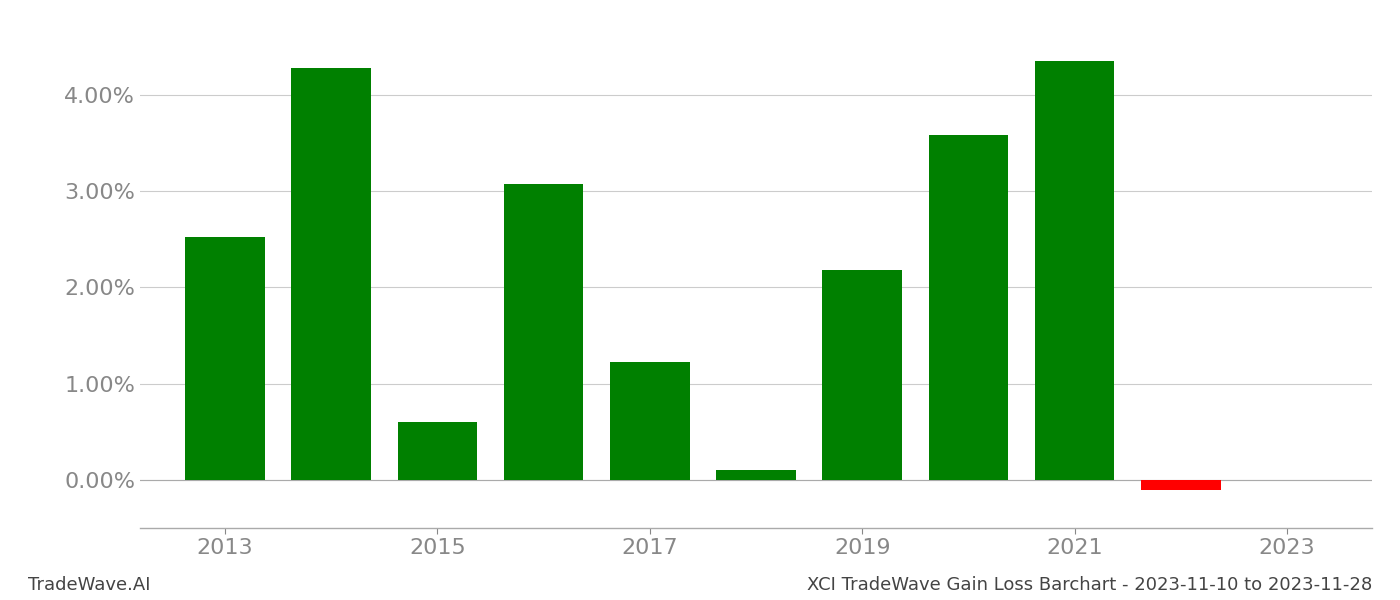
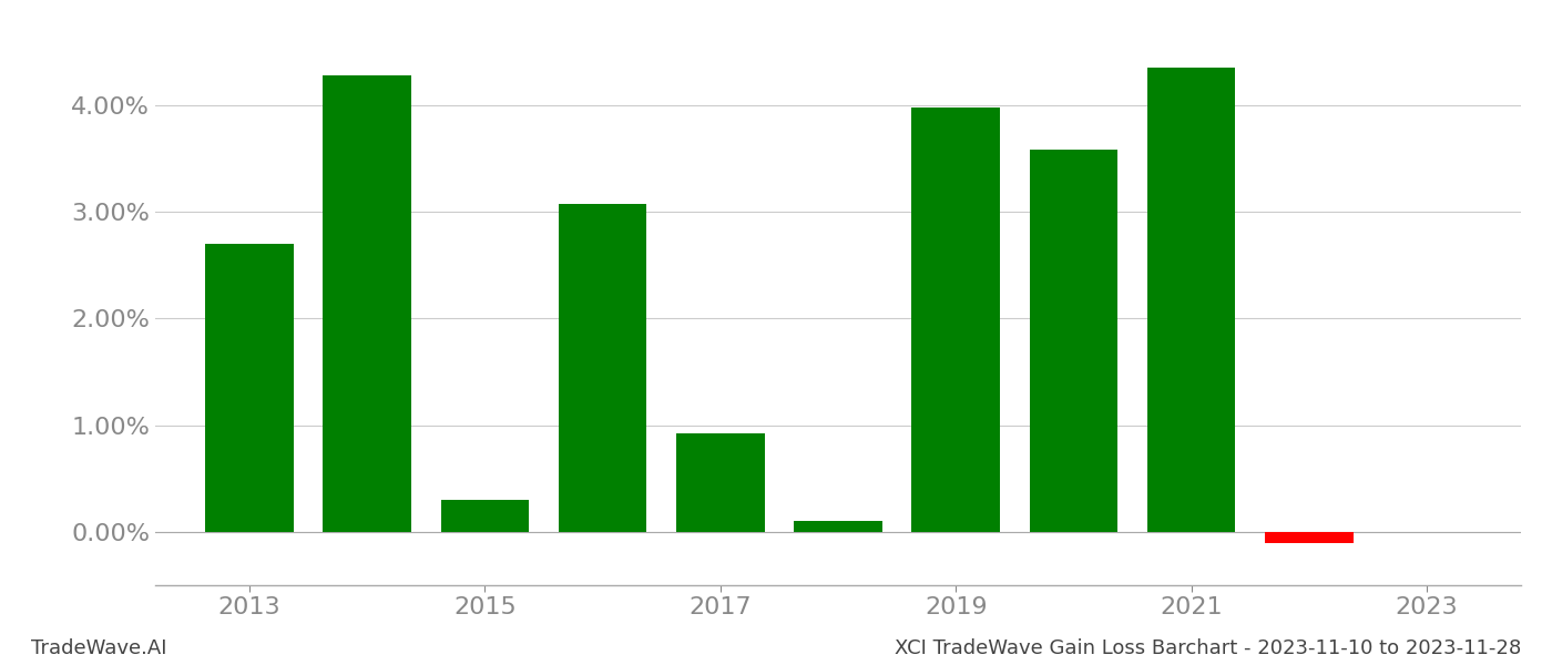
2013: 2.52% -> 2.70%
2015: 0.60% -> 0.30%
2017: 1.23% -> 0.92%
2019: 2.18% -> 3.98%
